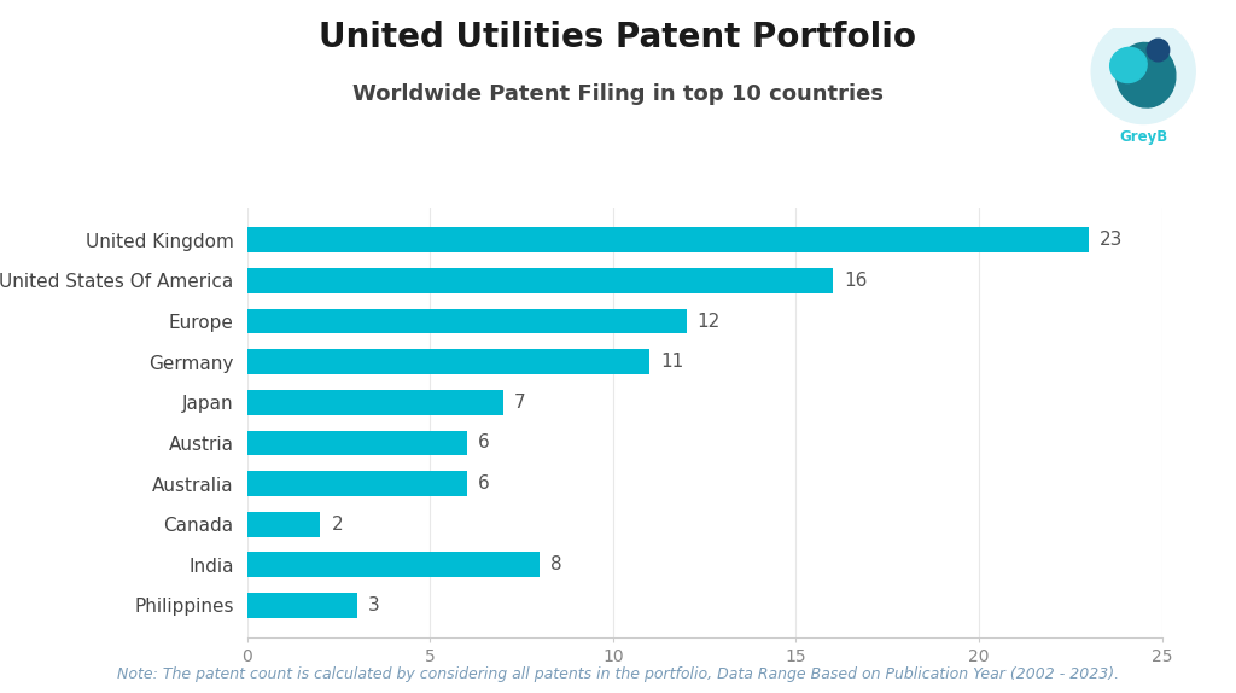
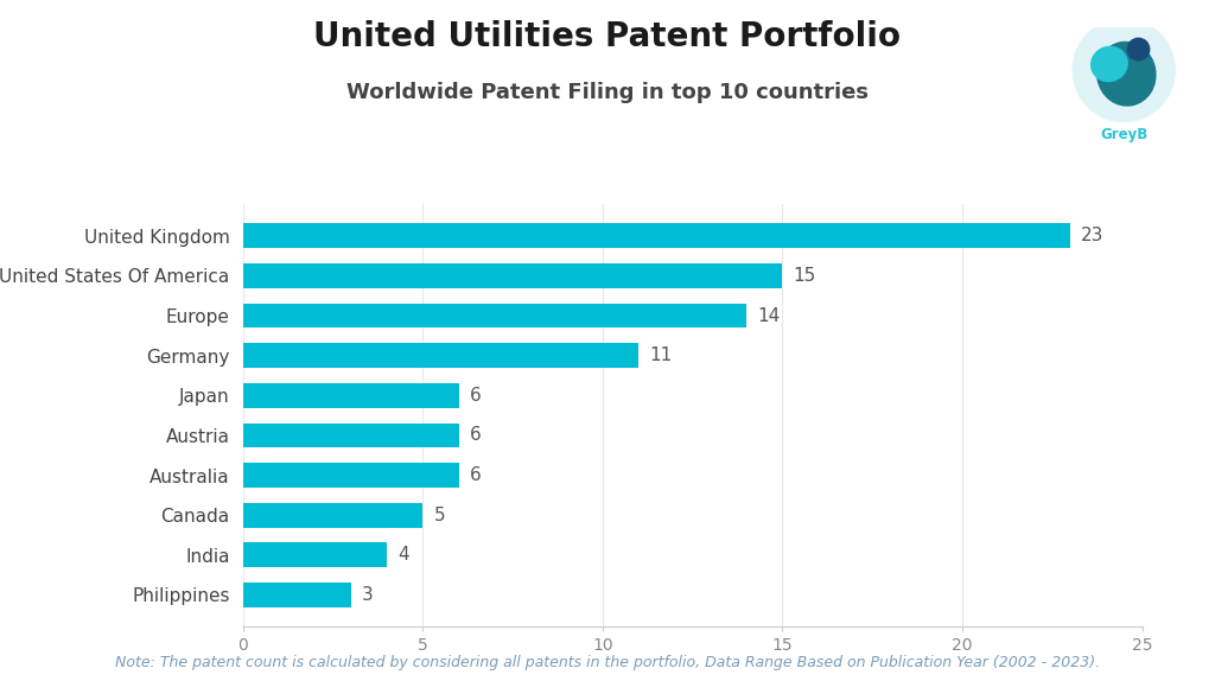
United States Of America: 16 -> 15
Europe: 12 -> 14
Japan: 7 -> 6
Canada: 2 -> 5
India: 8 -> 4
